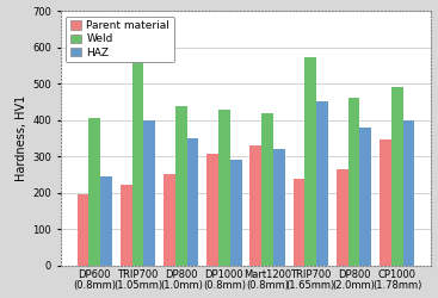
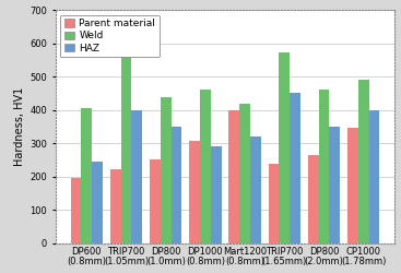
Weld/DP1000 (0.8mm): 430 -> 460
Parent material/Mart1200 (0.8mm): 330 -> 400
HAZ/DP800 (2.0mm): 380 -> 350
